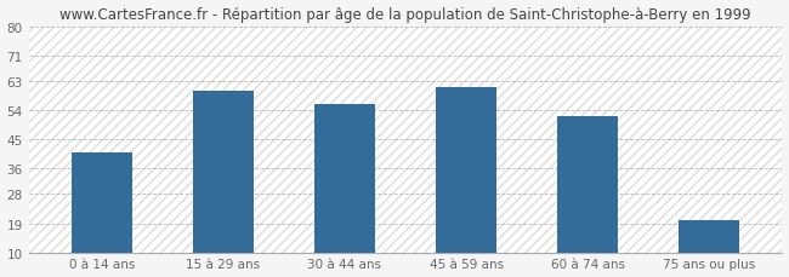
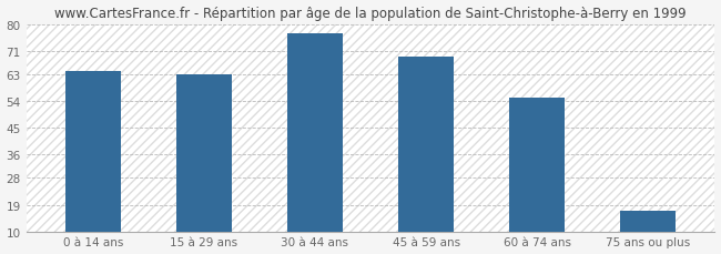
0 à 14 ans: 41 -> 64
15 à 29 ans: 60 -> 63
30 à 44 ans: 56 -> 77
45 à 59 ans: 61 -> 69
60 à 74 ans: 52 -> 55
75 ans ou plus: 20 -> 17
